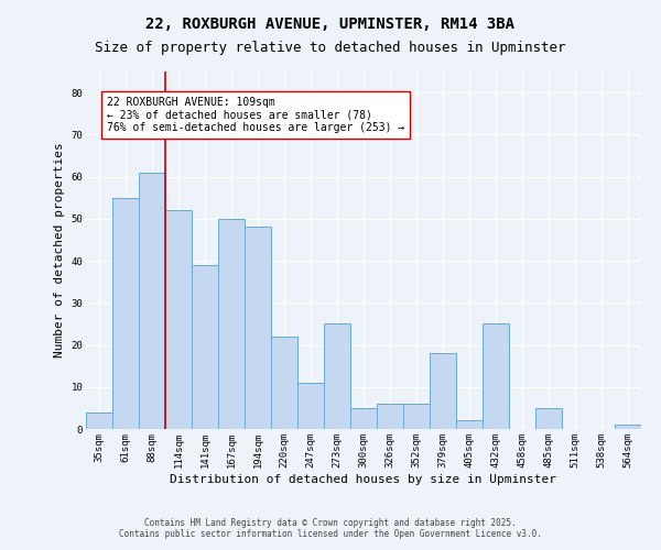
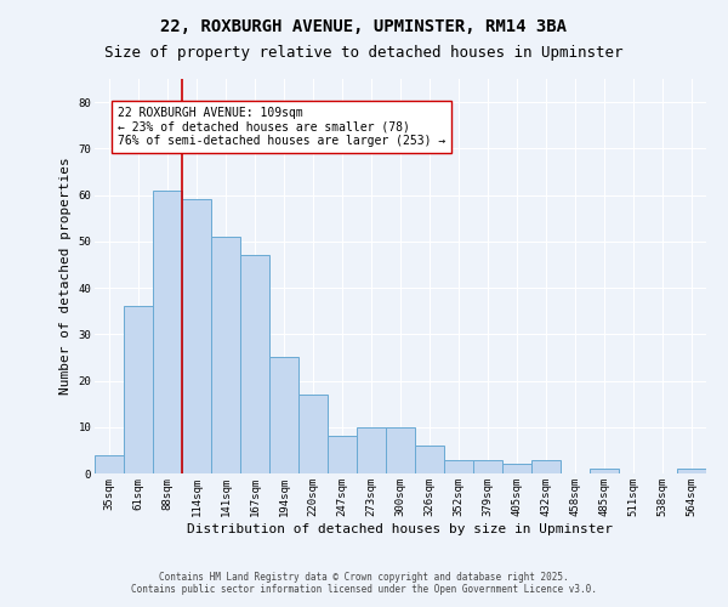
61sqm: 55 -> 36
114sqm: 52 -> 59
141sqm: 39 -> 51
167sqm: 50 -> 47
194sqm: 48 -> 25
220sqm: 22 -> 17
247sqm: 11 -> 8
273sqm: 25 -> 10
300sqm: 5 -> 10
352sqm: 6 -> 3
379sqm: 18 -> 3
432sqm: 25 -> 3
485sqm: 5 -> 1
